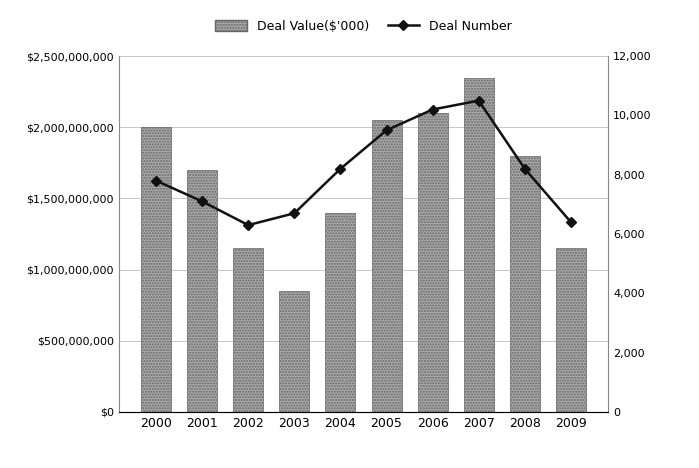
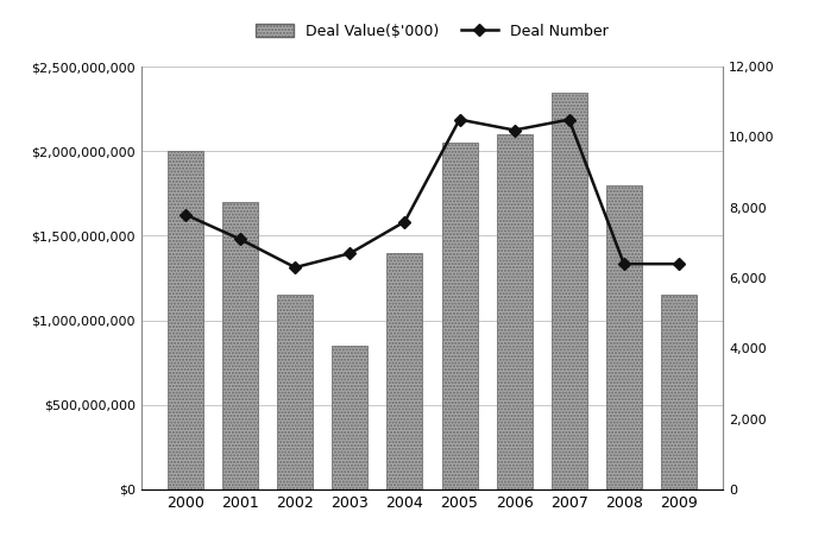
Deal Number/2004: 8,200 -> 7,600
Deal Number/2005: 9,500 -> 10,500
Deal Number/2008: 8,200 -> 6,400
